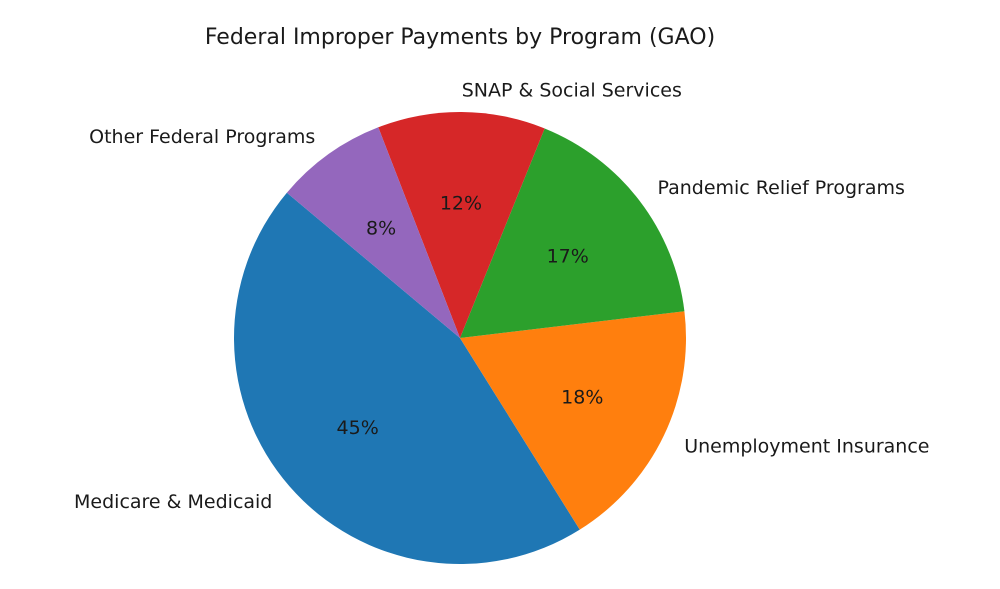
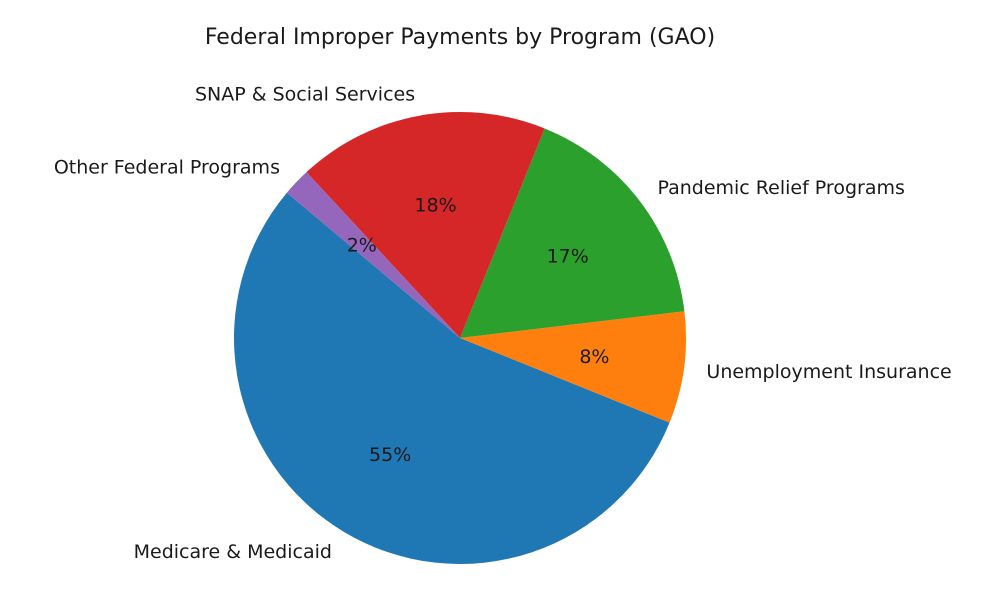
Medicare & Medicaid: 45% -> 55%
Unemployment Insurance: 18% -> 8%
SNAP & Social Services: 12% -> 18%
Other Federal Programs: 8% -> 2%
